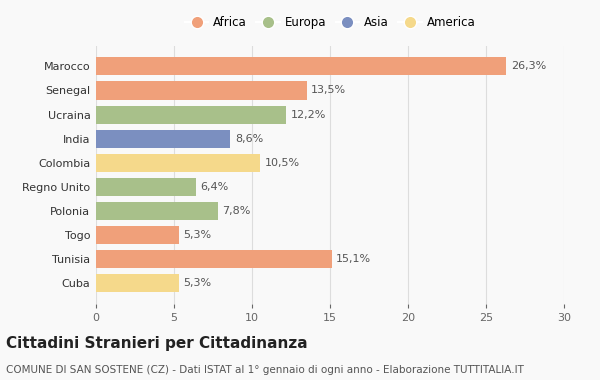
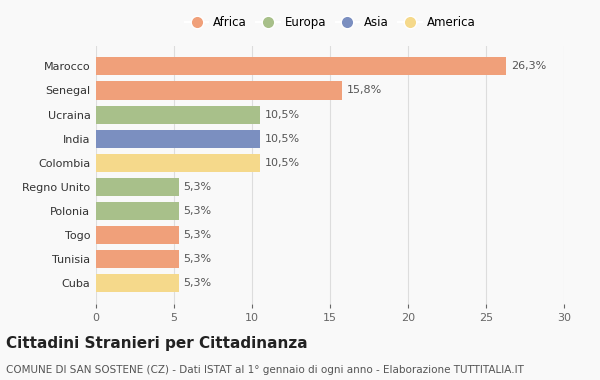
Senegal: 13,5% -> 15,8%
Ucraina: 12,2% -> 10,5%
India: 8,6% -> 10,5%
Regno Unito: 6,4% -> 5,3%
Polonia: 7,8% -> 5,3%
Tunisia: 15,1% -> 5,3%
